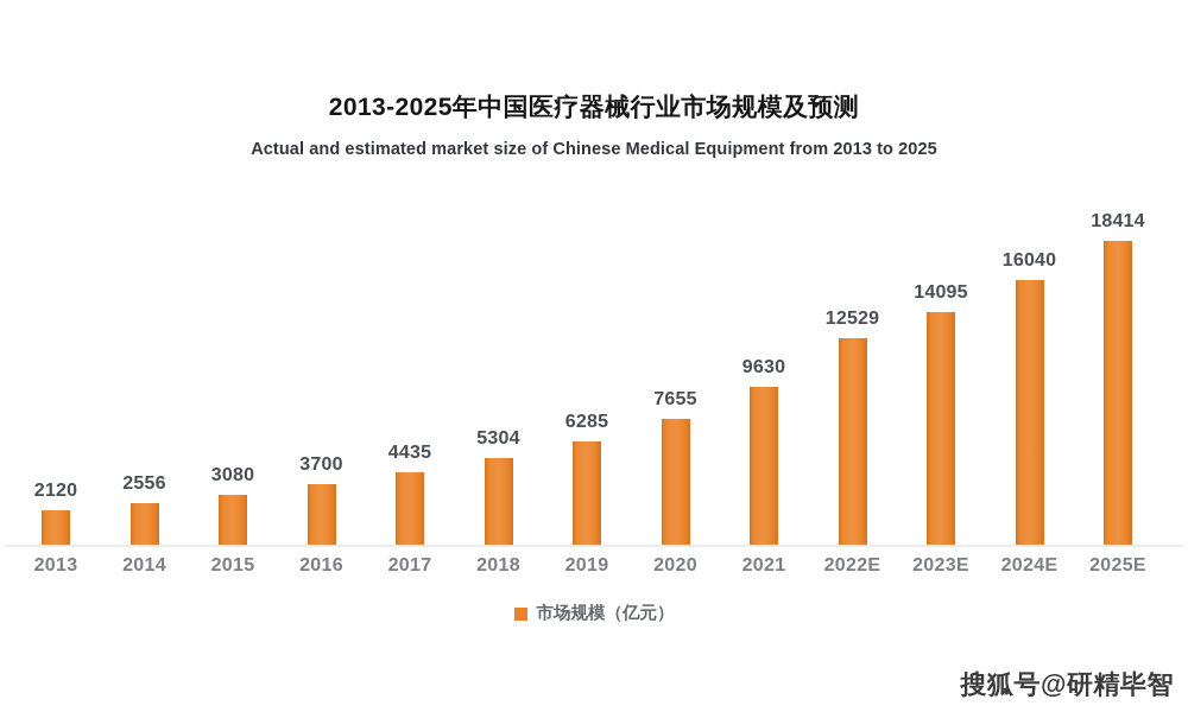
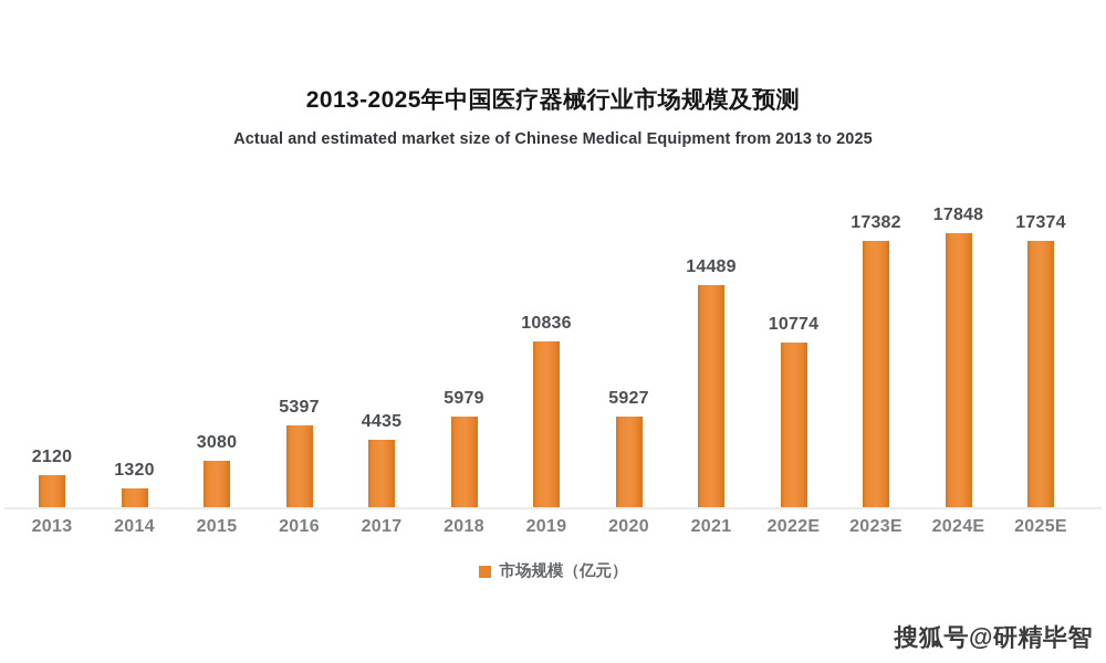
2014: 2556 -> 1320
2016: 3700 -> 5397
2018: 5304 -> 5979
2019: 6285 -> 10836
2020: 7655 -> 5927
2021: 9630 -> 14489
2022E: 12529 -> 10774
2023E: 14095 -> 17382
2024E: 16040 -> 17848
2025E: 18414 -> 17374
